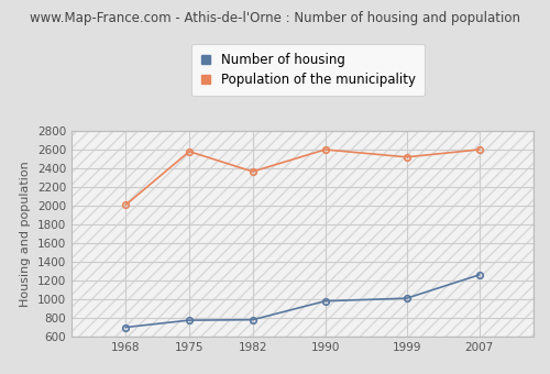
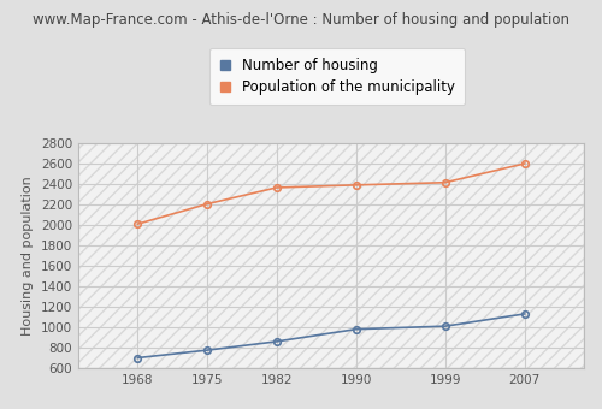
Population of the municipality/1975: 2580 -> 2200
Number of housing/1982: 780 -> 860
Population of the municipality/1990: 2600 -> 2390
Population of the municipality/1999: 2520 -> 2420
Number of housing/2007: 1260 -> 1130
